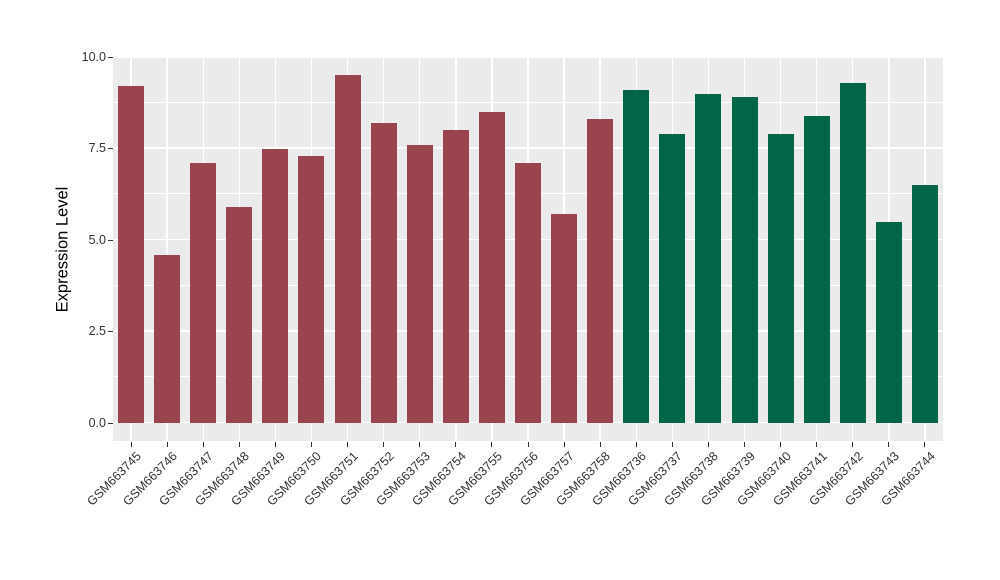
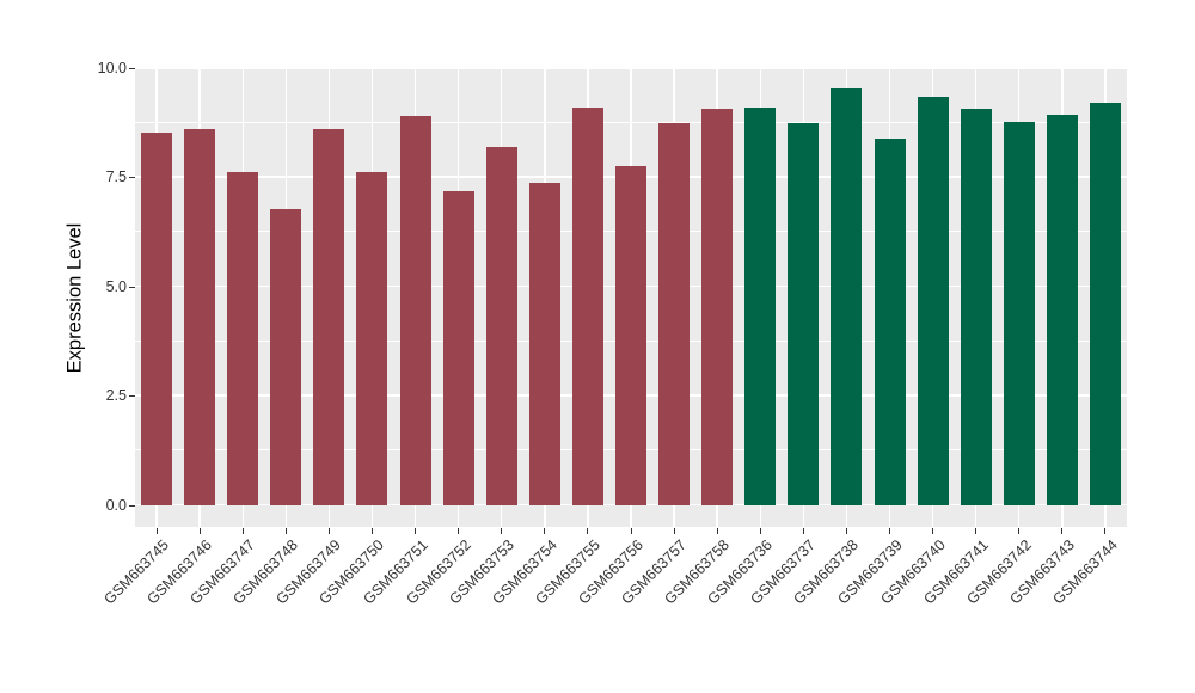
GSM663745: 9.2 -> 8.5
GSM663746: 4.6 -> 8.6
GSM663747: 7.1 -> 7.6
GSM663748: 5.9 -> 6.8
GSM663749: 7.5 -> 8.6
GSM663750: 7.3 -> 7.6
GSM663751: 9.5 -> 8.9
GSM663752: 8.2 -> 7.2
GSM663753: 7.6 -> 8.2
GSM663754: 8.0 -> 7.4
GSM663755: 8.5 -> 9.1
GSM663756: 7.1 -> 7.8
GSM663757: 5.7 -> 8.7
GSM663758: 8.3 -> 9.1
GSM663737: 7.9 -> 8.8
GSM663738: 9.0 -> 9.5
GSM663739: 8.9 -> 8.4
GSM663740: 7.9 -> 9.3
GSM663741: 8.4 -> 9.1
GSM663742: 9.3 -> 8.8
GSM663743: 5.5 -> 8.9
GSM663744: 6.5 -> 9.2
